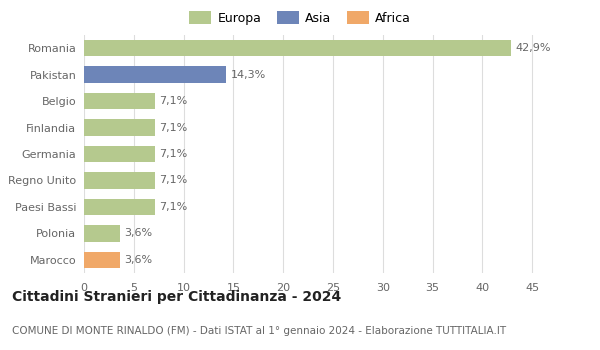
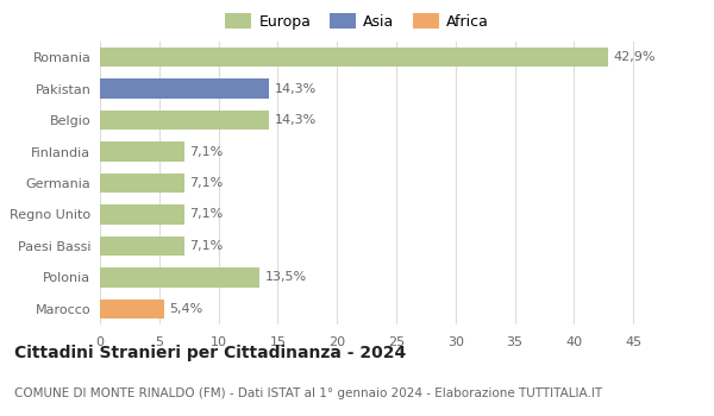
Belgio: 7,1% -> 14,3%
Polonia: 3,6% -> 13,5%
Marocco: 3,6% -> 5,4%
